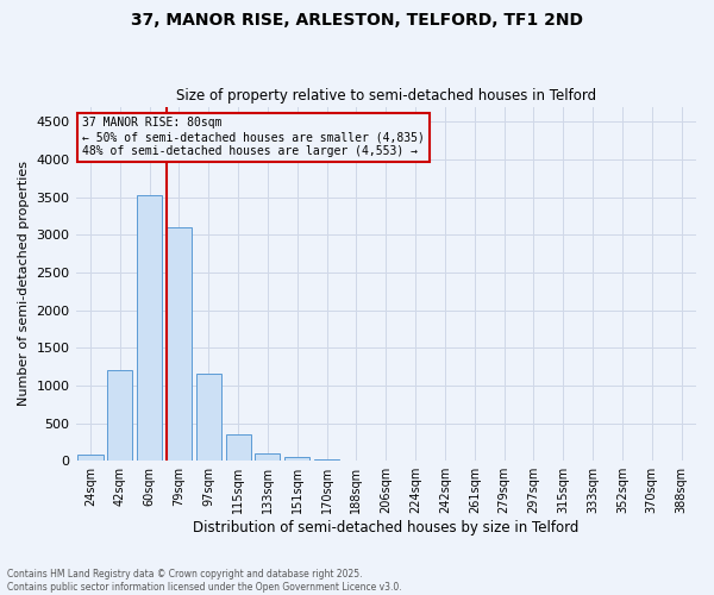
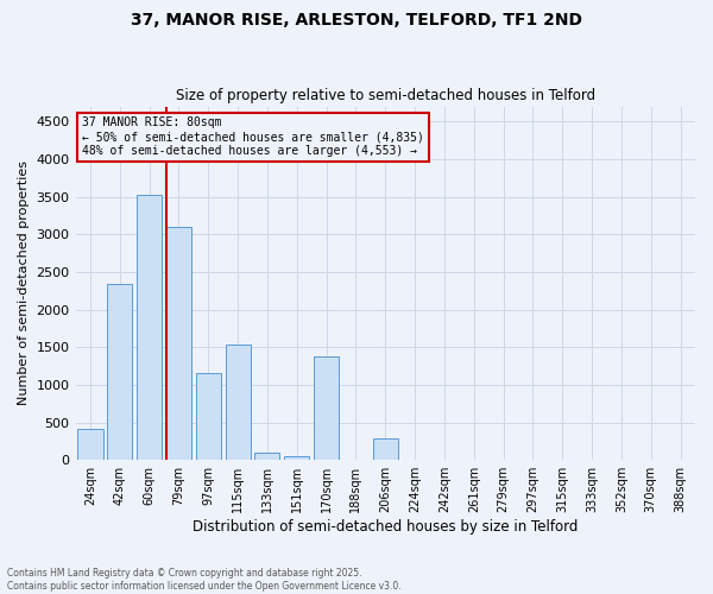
24sqm: 80 -> 420
42sqm: 1200 -> 2340
115sqm: 350 -> 1540
170sqm: 20 -> 1380
206sqm: 0 -> 280
